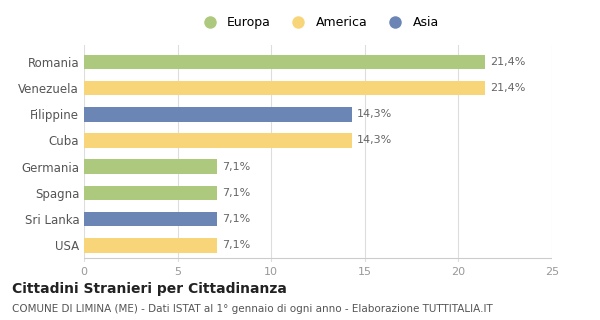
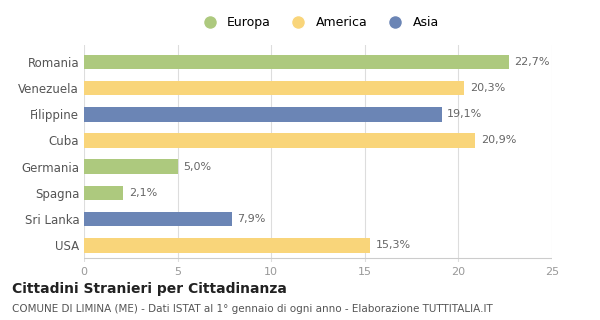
Romania: 21,4% -> 22,7%
Venezuela: 21,4% -> 20,3%
Filippine: 14,3% -> 19,1%
Cuba: 14,3% -> 20,9%
Germania: 7,1% -> 5,0%
Spagna: 7,1% -> 2,1%
Sri Lanka: 7,1% -> 7,9%
USA: 7,1% -> 15,3%
